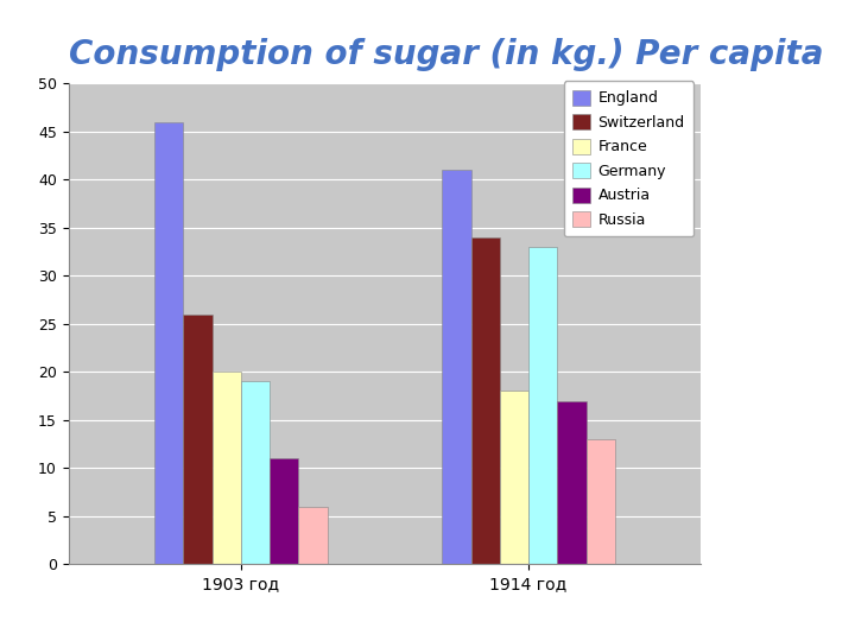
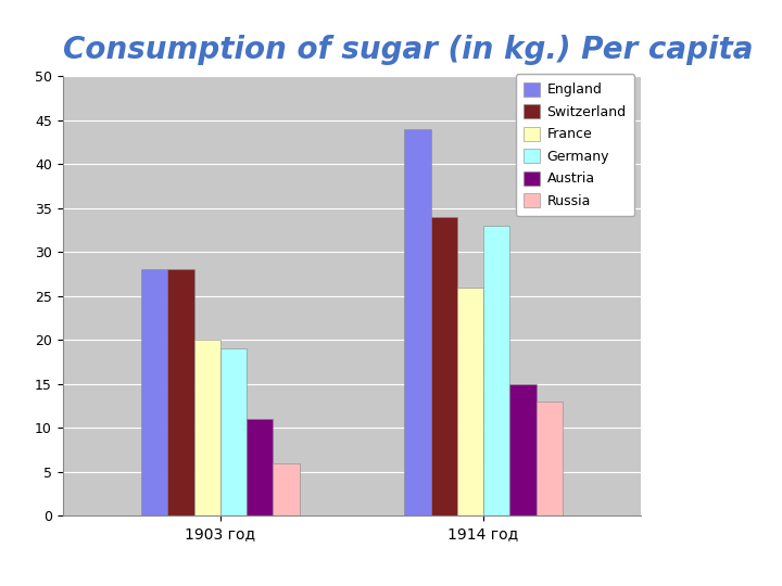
England/1903 год: 46 -> 28
Switzerland/1903 год: 26 -> 28
England/1914 год: 41 -> 44
France/1914 год: 18 -> 26
Austria/1914 год: 17 -> 15
